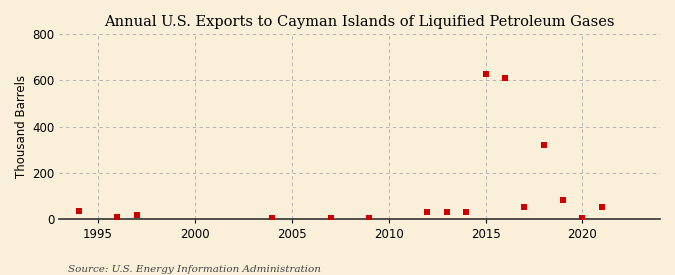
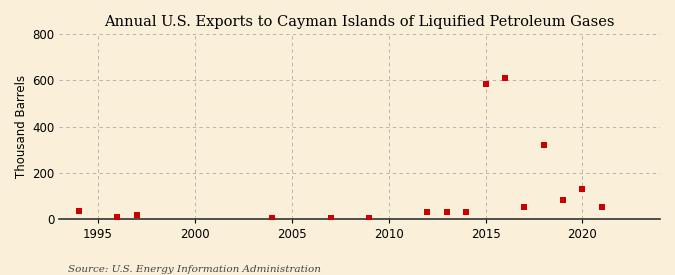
2015: 630 -> 585
2020: 5 -> 130
